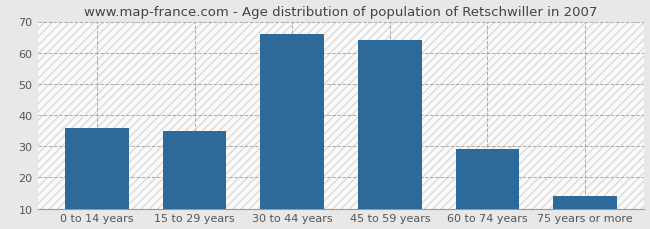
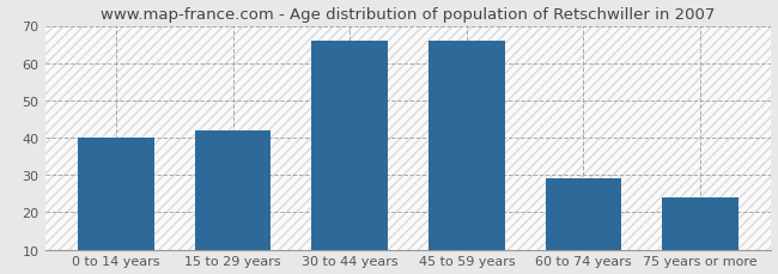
0 to 14 years: 36 -> 40
15 to 29 years: 35 -> 42
45 to 59 years: 64 -> 66
75 years or more: 14 -> 24
